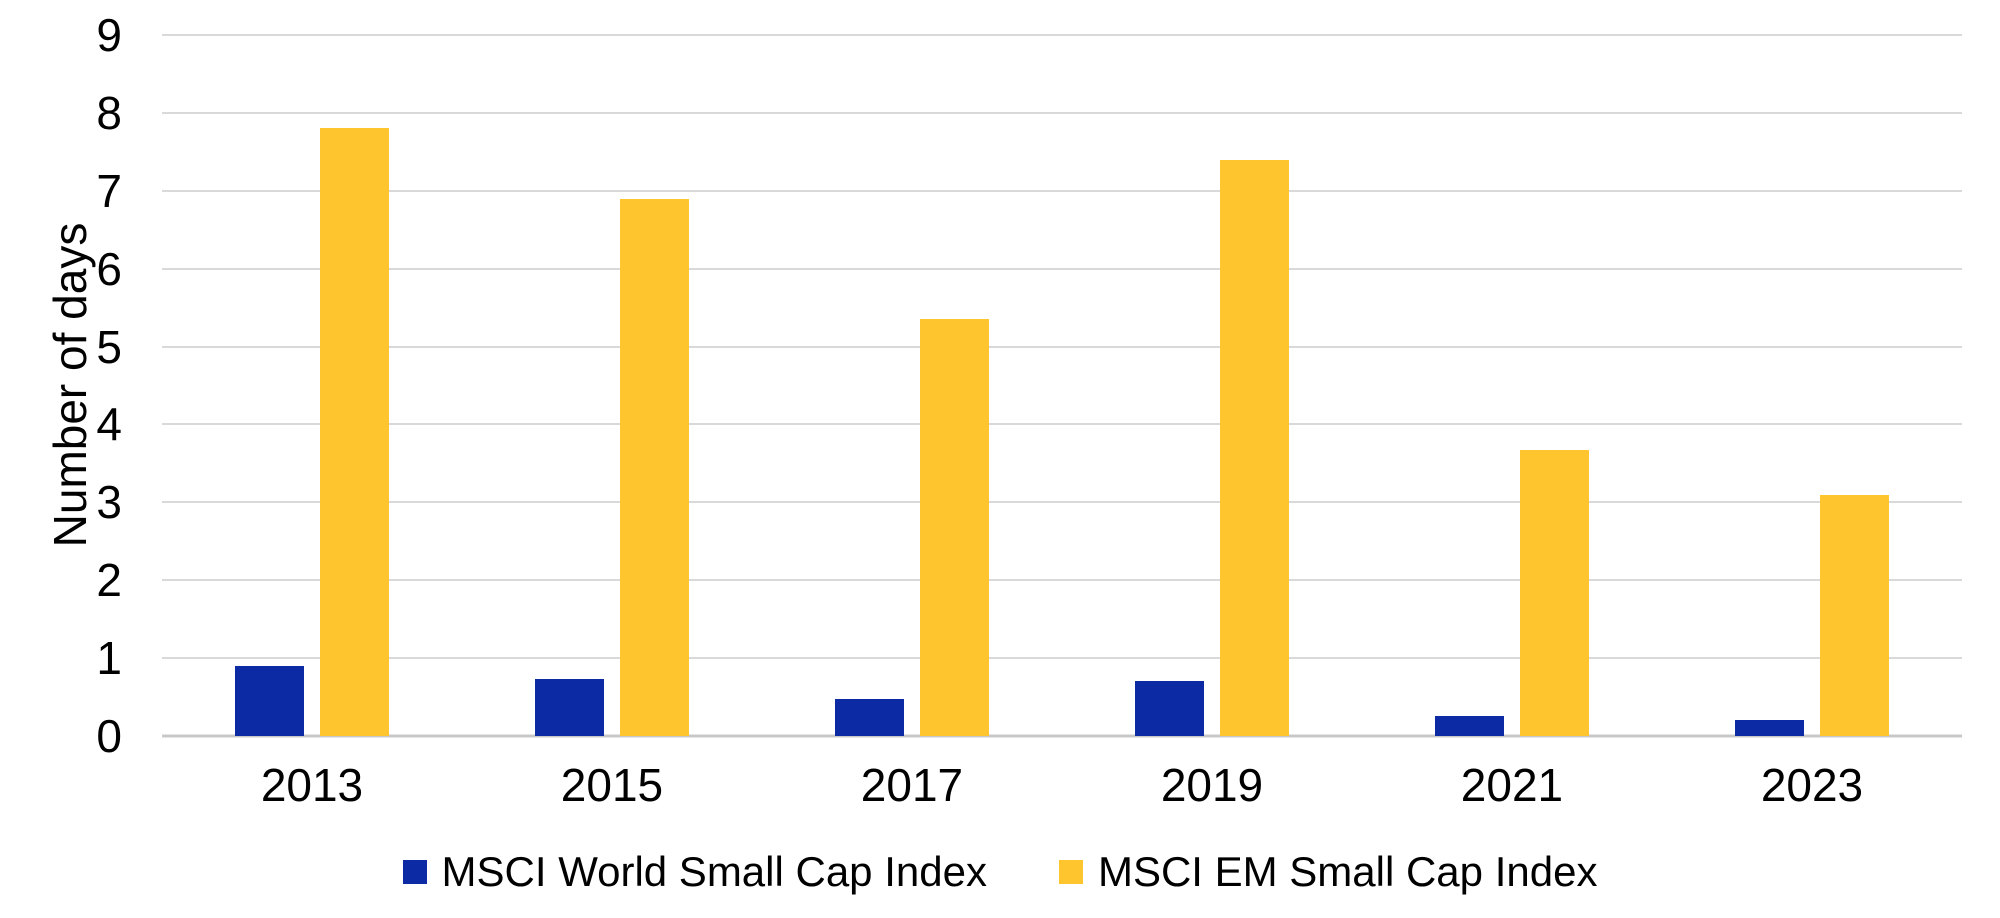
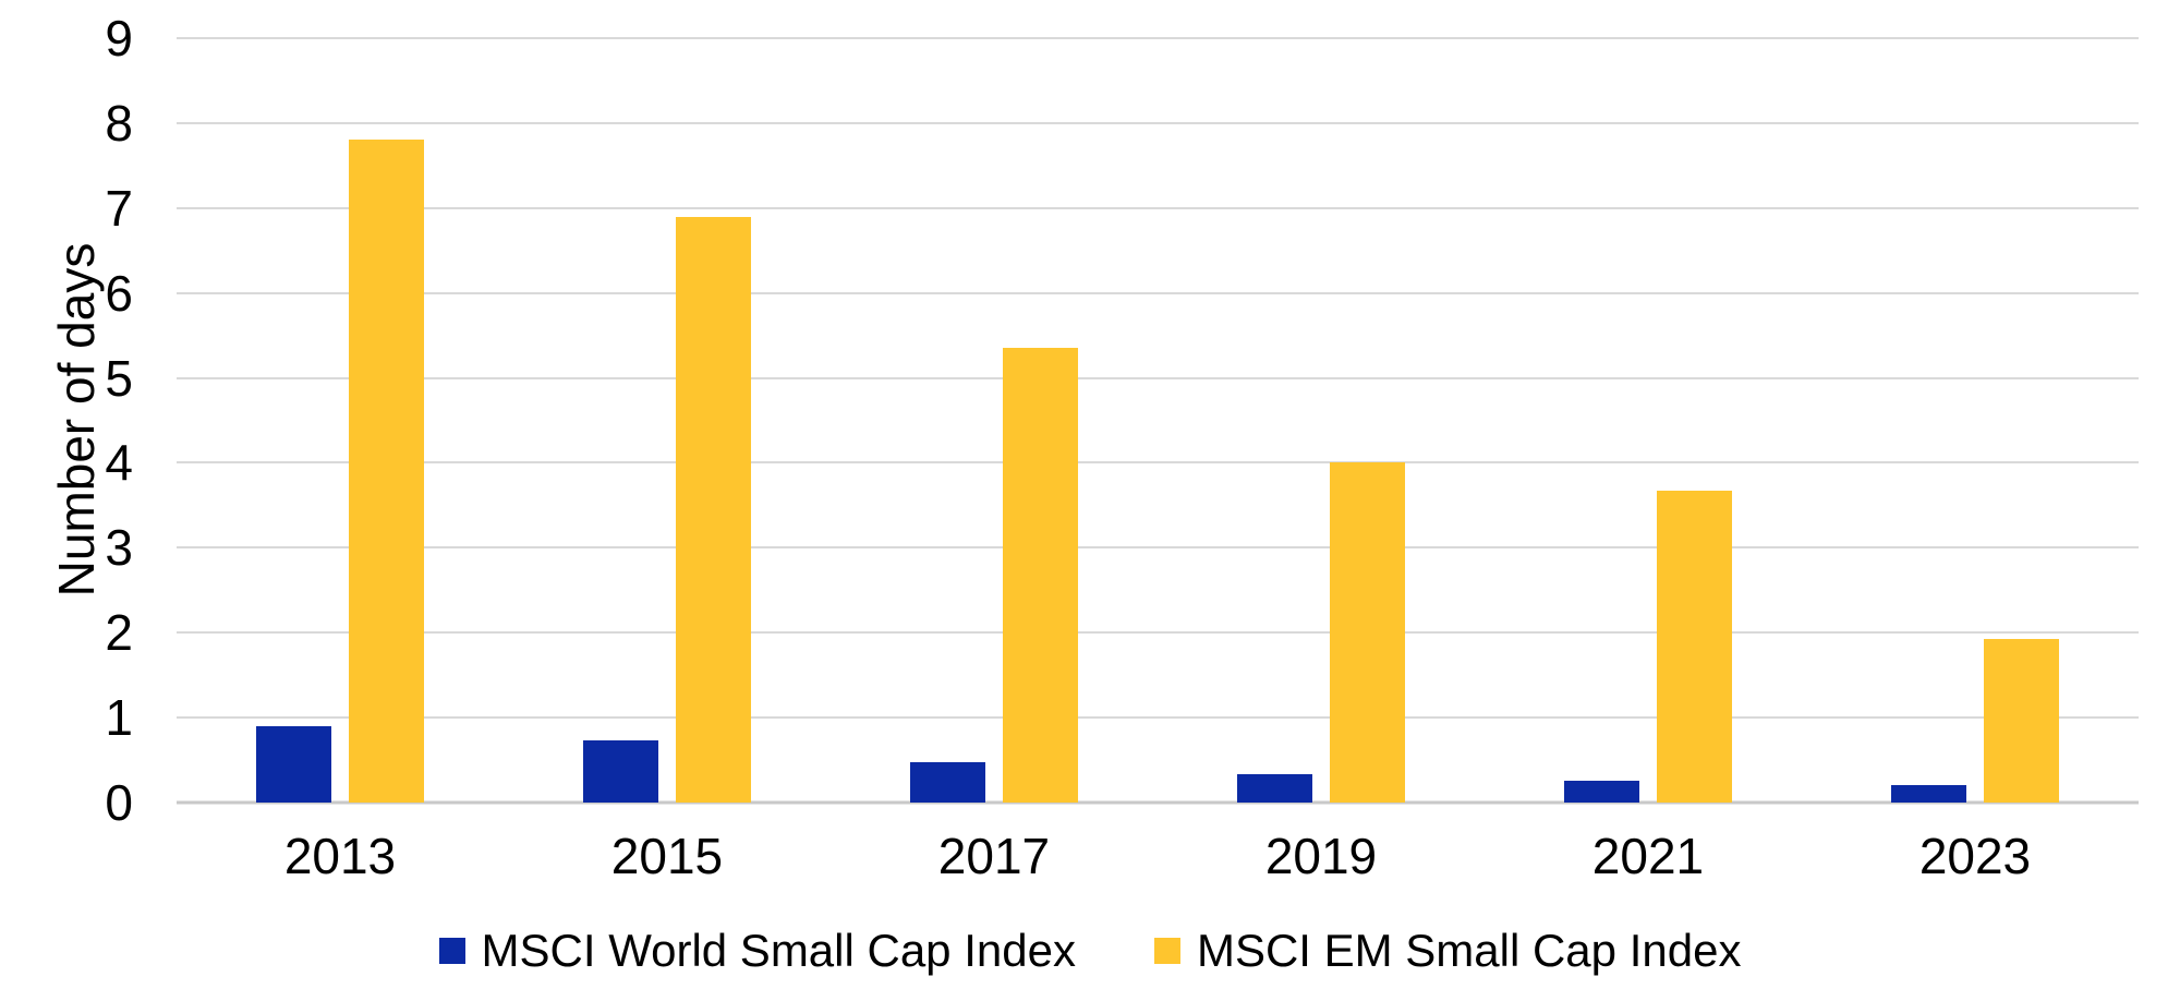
MSCI World Small Cap Index/2019: 0.7 -> 0.3
MSCI EM Small Cap Index/2019: 7.4 -> 4.0
MSCI EM Small Cap Index/2023: 3.1 -> 1.9
